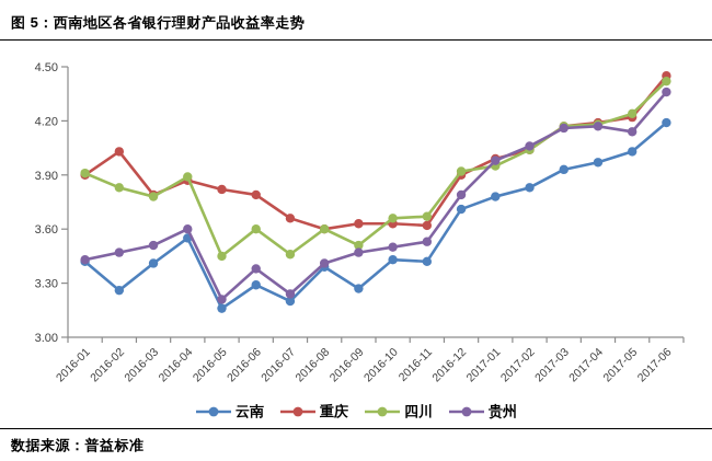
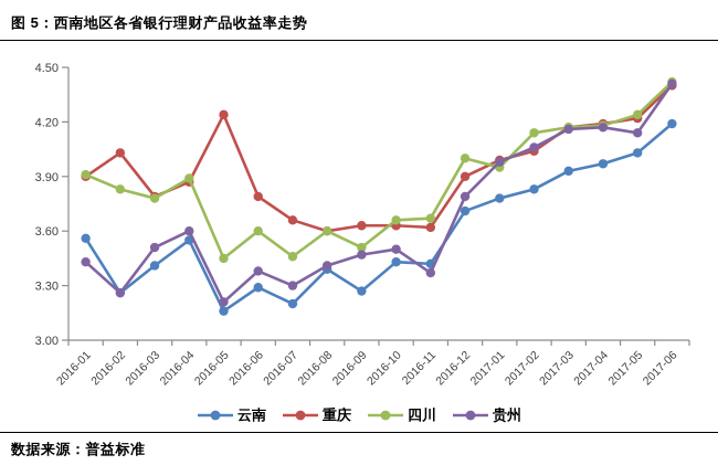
云南/2016-01: 3.42 -> 3.56
贵州/2016-02: 3.47 -> 3.26
重庆/2016-05: 3.82 -> 4.24
贵州/2016-07: 3.24 -> 3.30
贵州/2016-11: 3.53 -> 3.37
四川/2016-12: 3.92 -> 4.00
四川/2017-02: 4.04 -> 4.14
重庆/2017-06: 4.45 -> 4.40
贵州/2017-06: 4.36 -> 4.41
